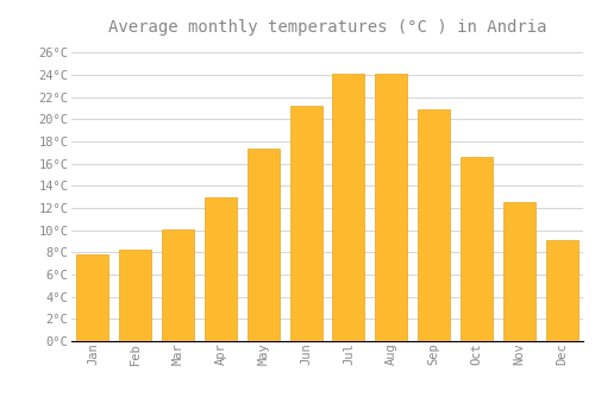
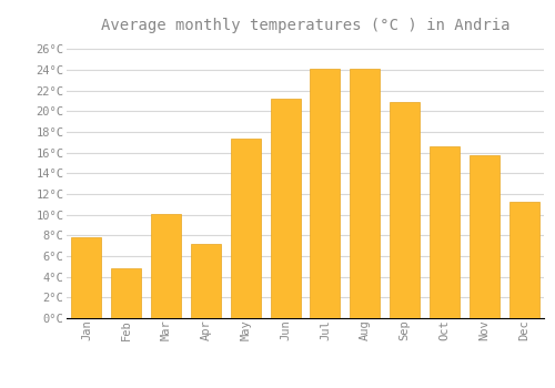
Feb: 8.2°C -> 4.8°C
Apr: 13.0°C -> 7.2°C
Nov: 12.5°C -> 15.8°C
Dec: 9.1°C -> 11.2°C
